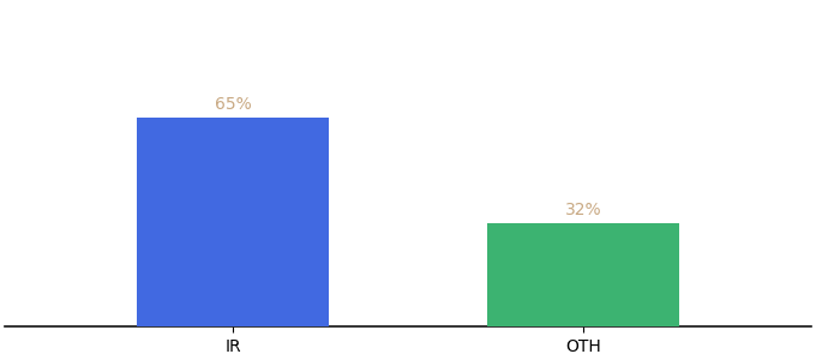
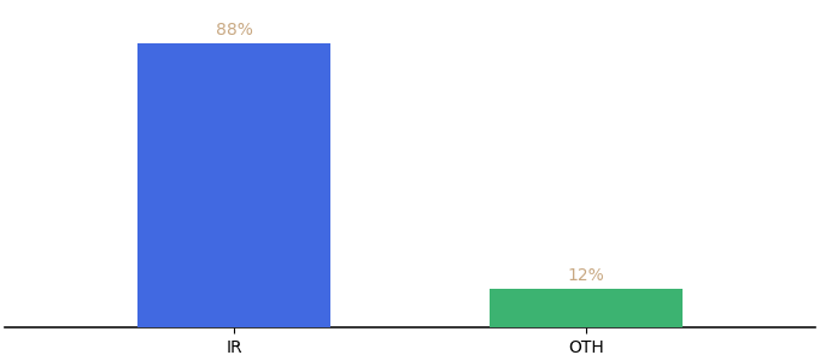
IR: 65% -> 88%
OTH: 32% -> 12%
